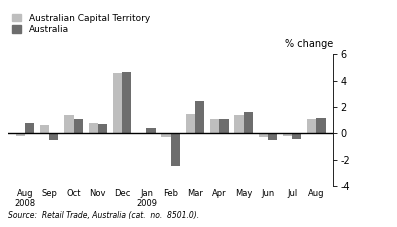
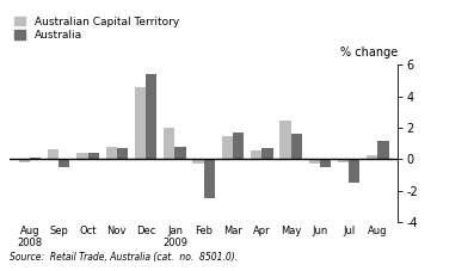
Australia/Aug 2008: 0.8 -> 0.1
Australian Capital Territory/Oct: 1.4 -> 0.4
Australia/Oct: 1.1 -> 0.4
Australia/Dec: 4.7 -> 5.4
Australian Capital Territory/Jan 2009: 0.1 -> 2.0
Australia/Jan 2009: 0.4 -> 0.8
Australia/Mar: 2.5 -> 1.7
Australian Capital Territory/Apr: 1.1 -> 0.6
Australia/Apr: 1.1 -> 0.7
Australian Capital Territory/May: 1.4 -> 2.5
Australia/Jul: -0.4 -> -1.5
Australian Capital Territory/Aug: 1.1 -> 0.3
